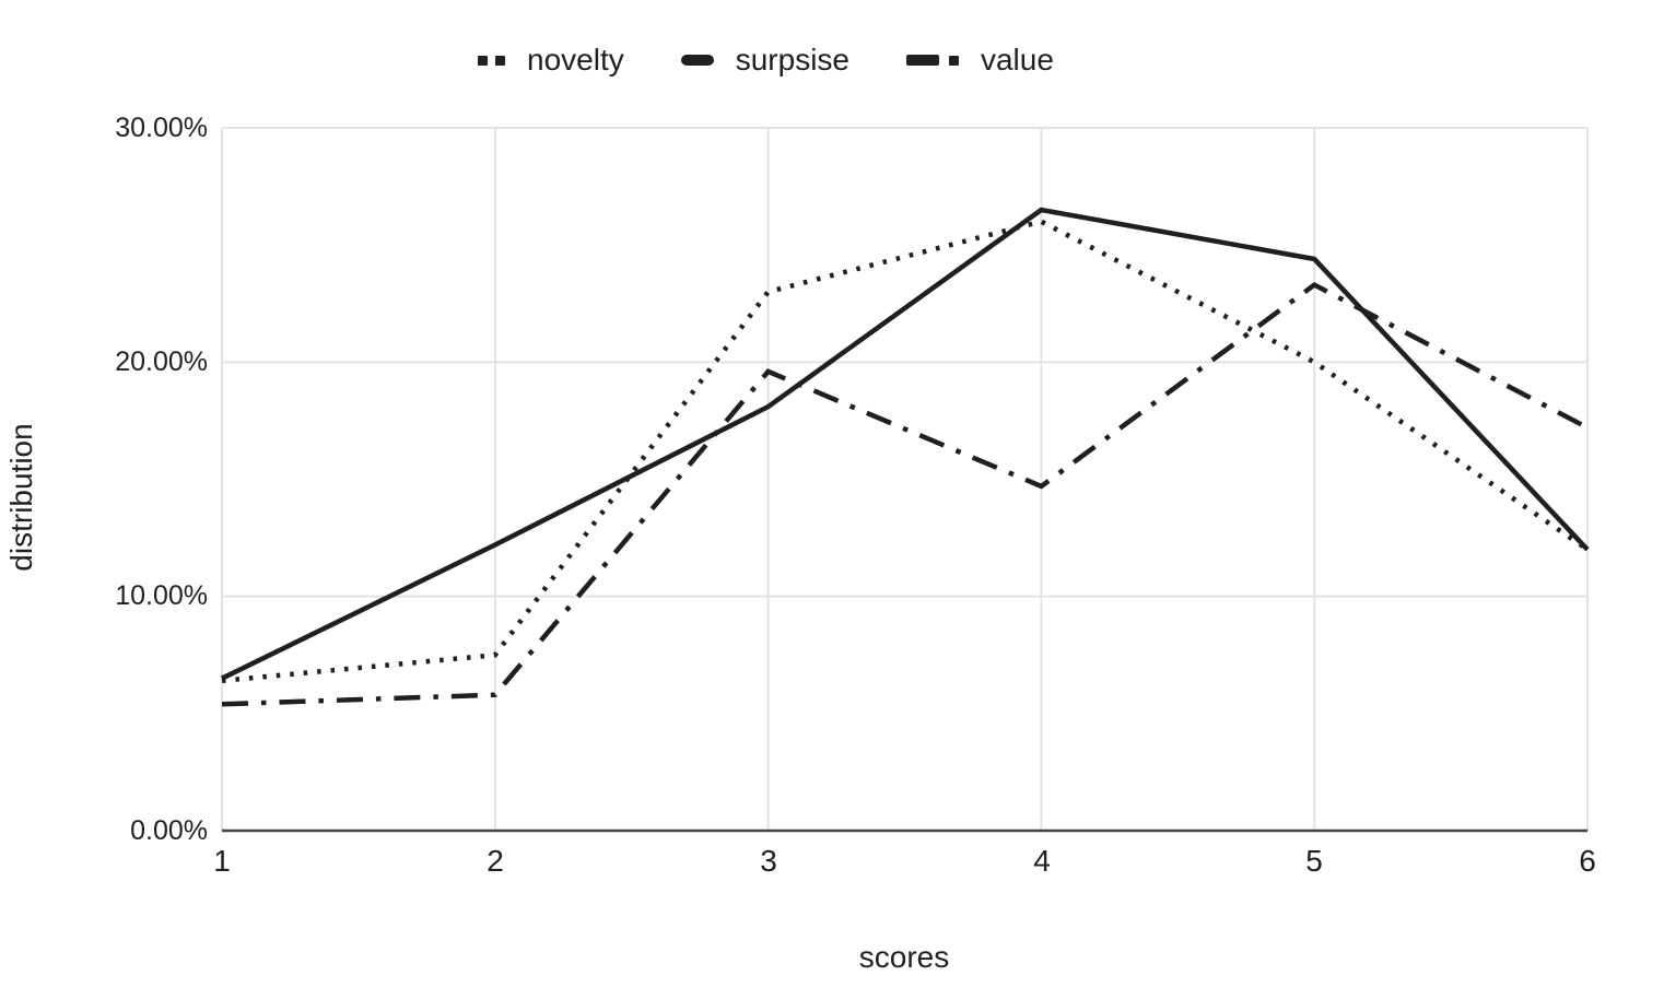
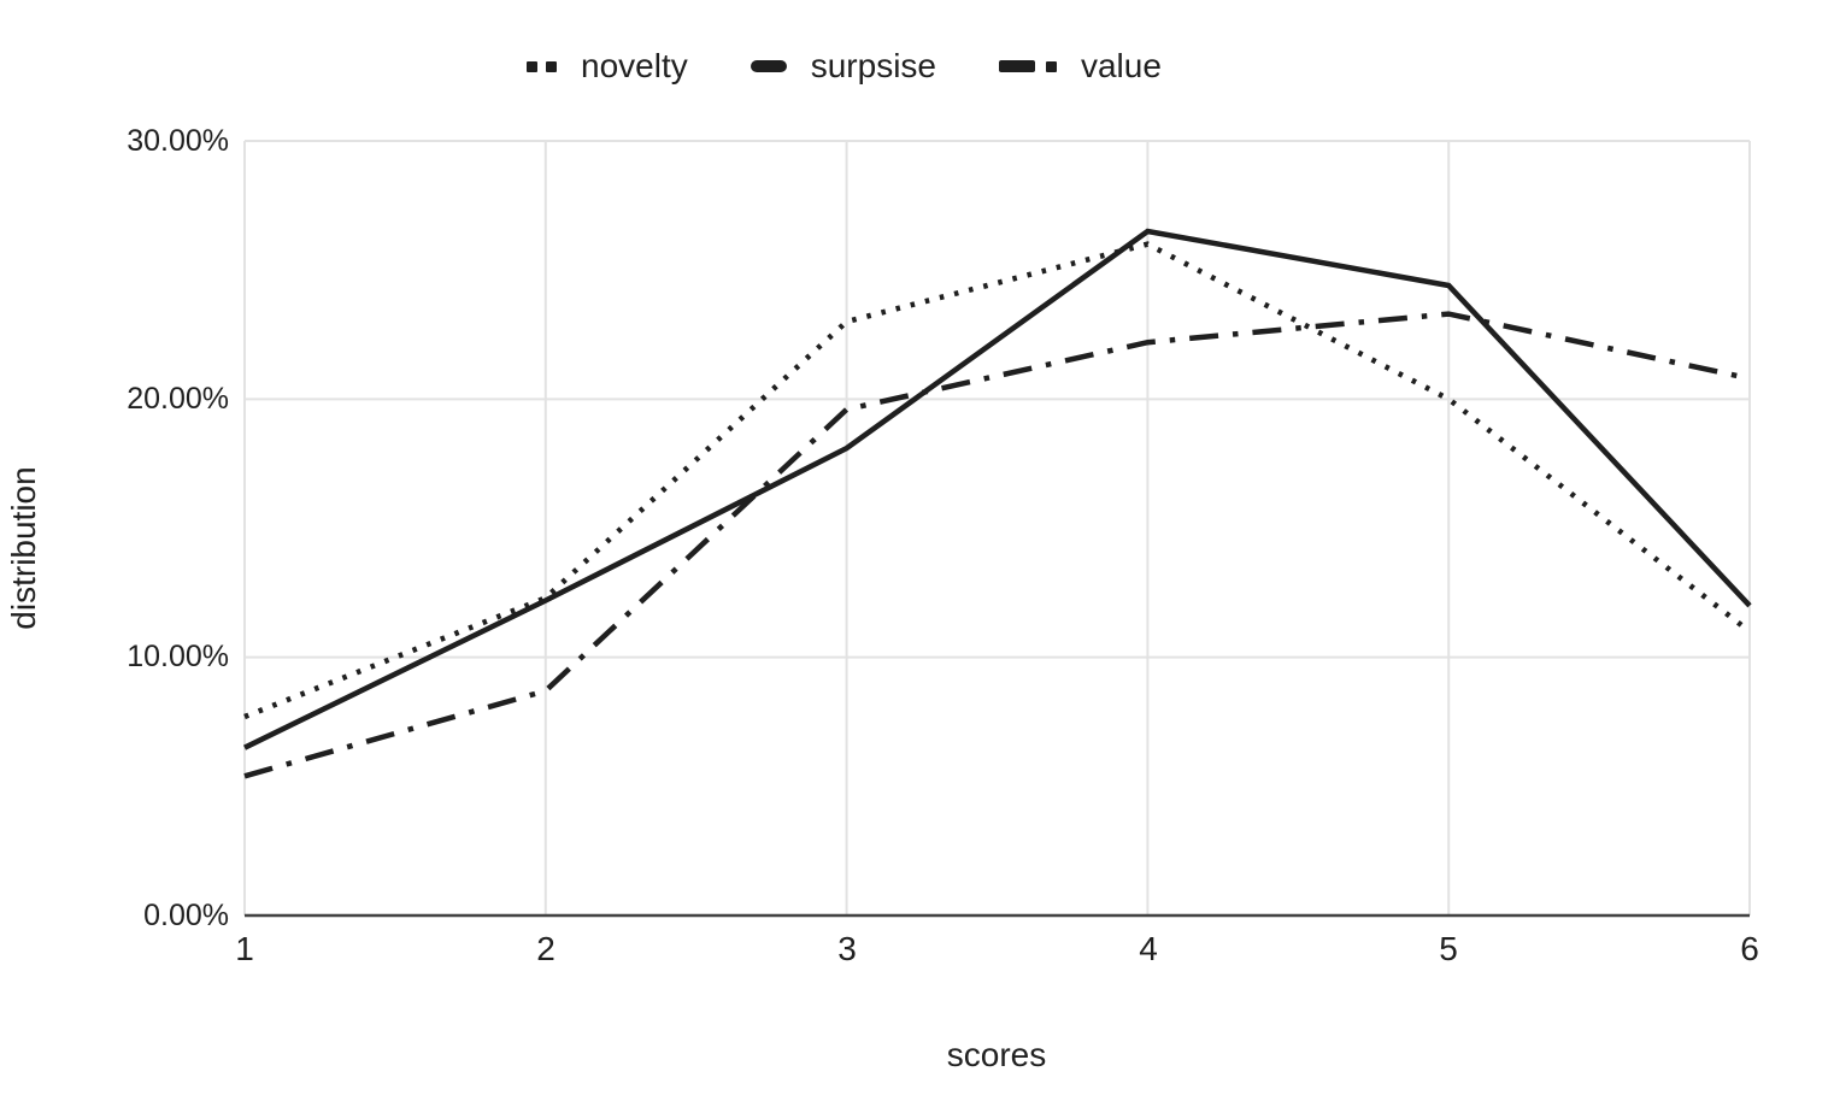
novelty/1: 6.4% -> 7.7%
novelty/2: 7.5% -> 12.3%
value/2: 5.8% -> 8.7%
value/4: 14.7% -> 22.2%
novelty/6: 12.0% -> 11.0%
value/6: 17.2% -> 20.8%
